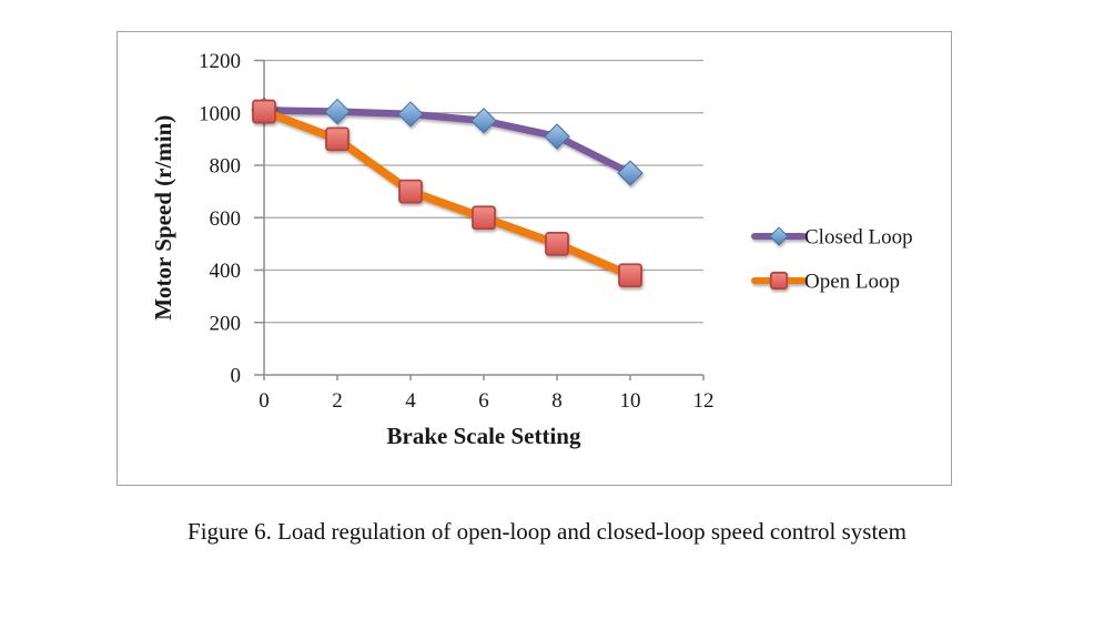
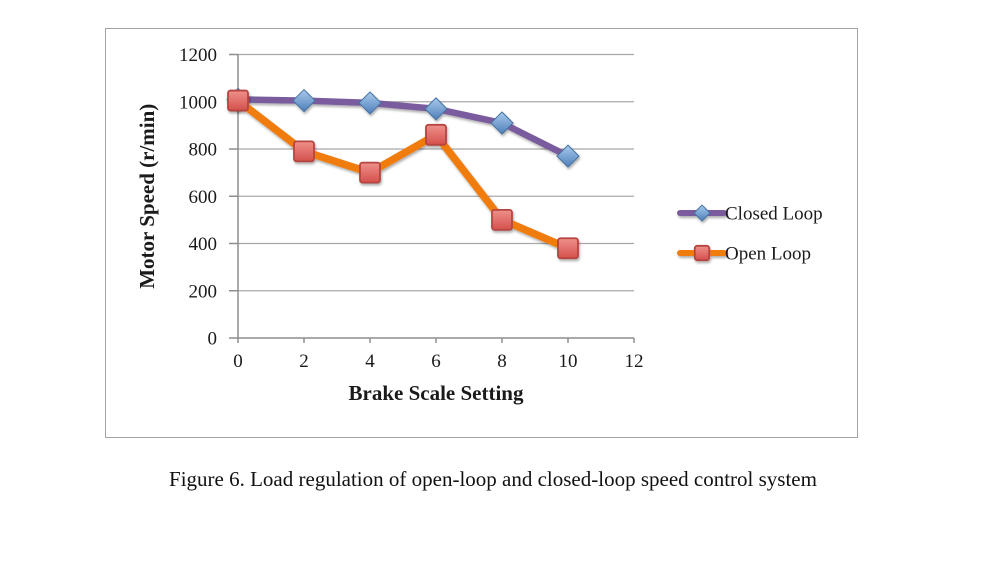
Open Loop/2: 900 -> 790
Open Loop/6: 600 -> 860
